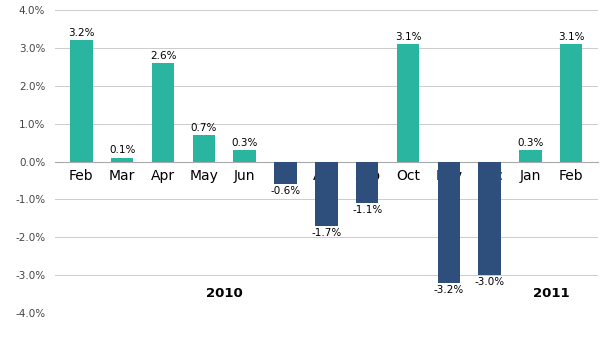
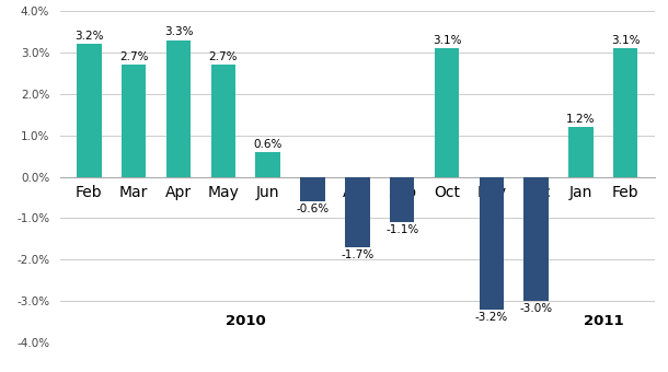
Mar: 0.1% -> 2.7%
Apr: 2.6% -> 3.3%
May: 0.7% -> 2.7%
Jun: 0.3% -> 0.6%
Jan: 0.3% -> 1.2%
